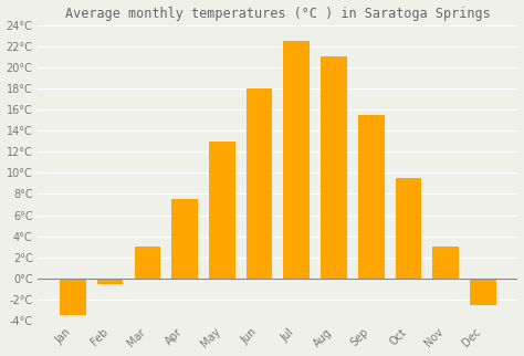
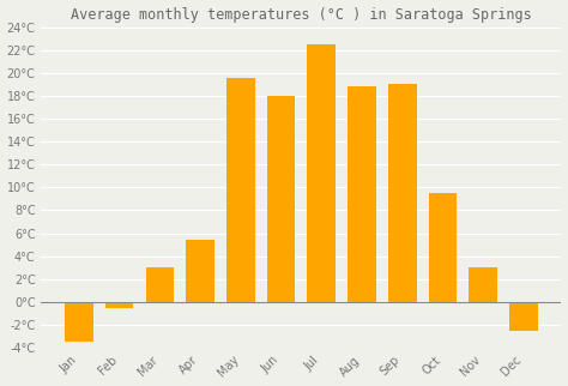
Apr: 7.5°C -> 5.4°C
May: 13.0°C -> 19.6°C
Aug: 21.0°C -> 18.8°C
Sep: 15.5°C -> 19.0°C
